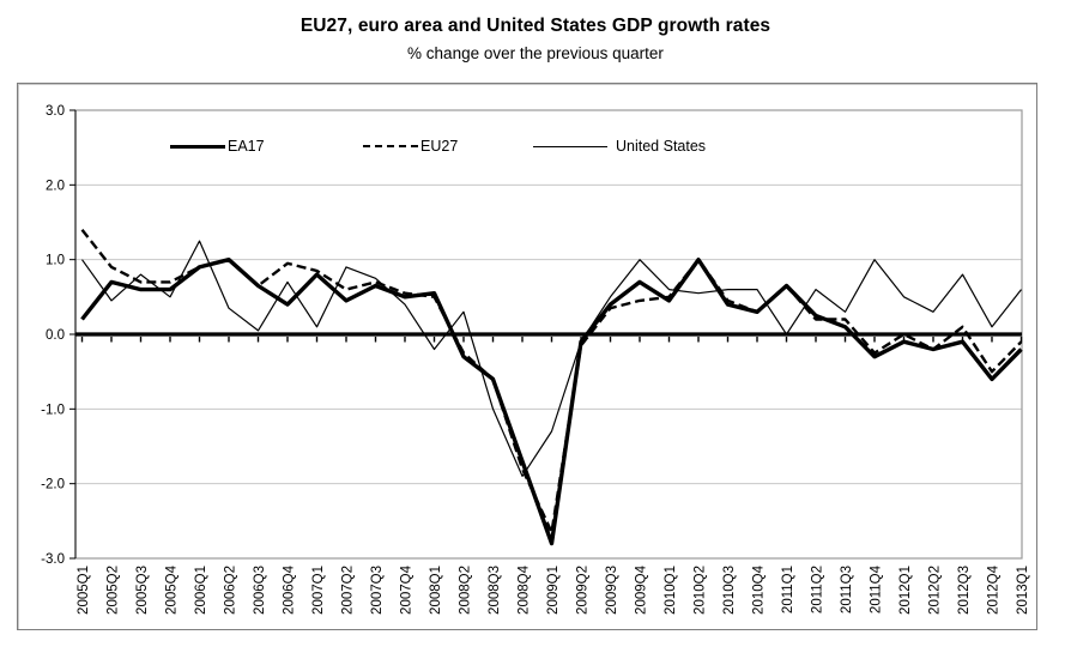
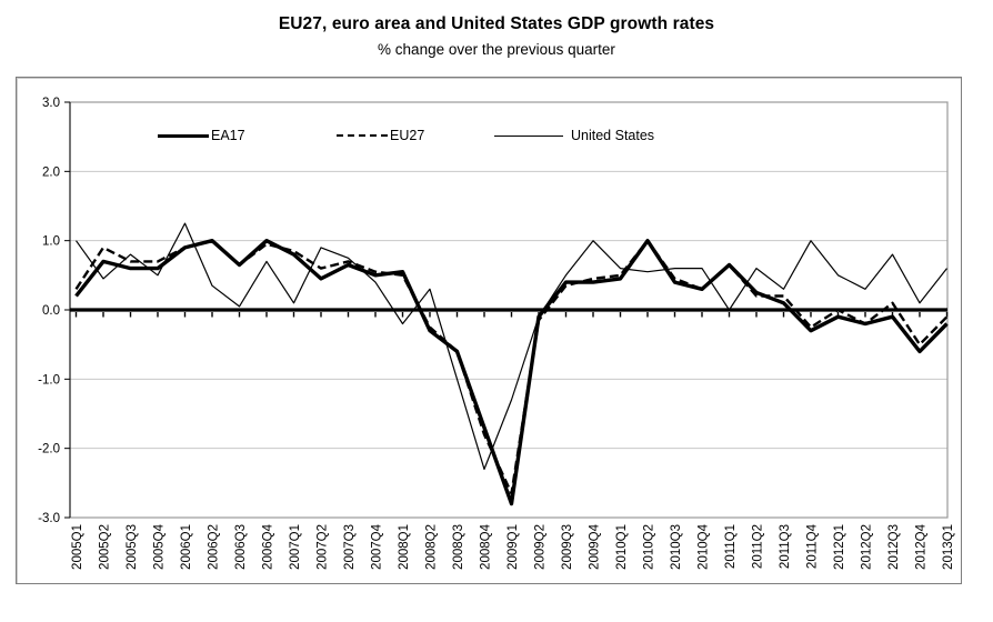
EU27/2005Q1: 1.4 -> 0.3
EA17/2006Q4: 0.4 -> 1.0
United States/2008Q4: -1.9 -> -2.3
EA17/2009Q4: 0.7 -> 0.4
